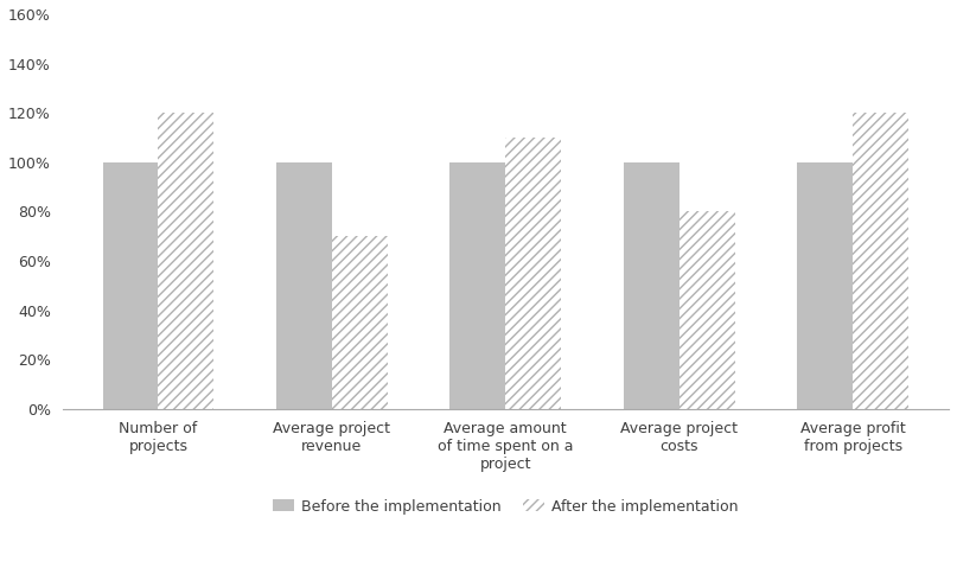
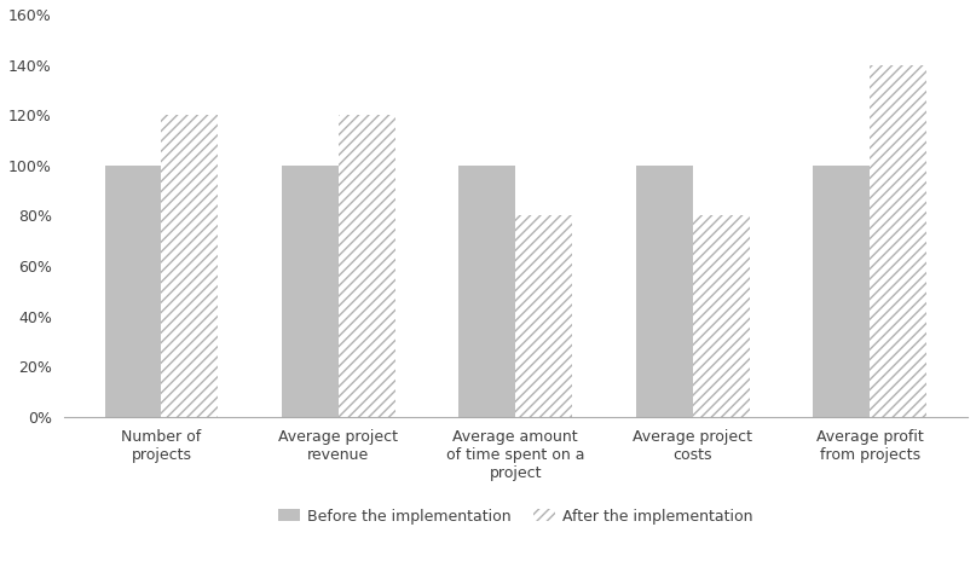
After the implementation/Average project revenue: 70% -> 120%
After the implementation/Average amount of time spent on a project: 110% -> 80%
After the implementation/Average profit from projects: 120% -> 140%
